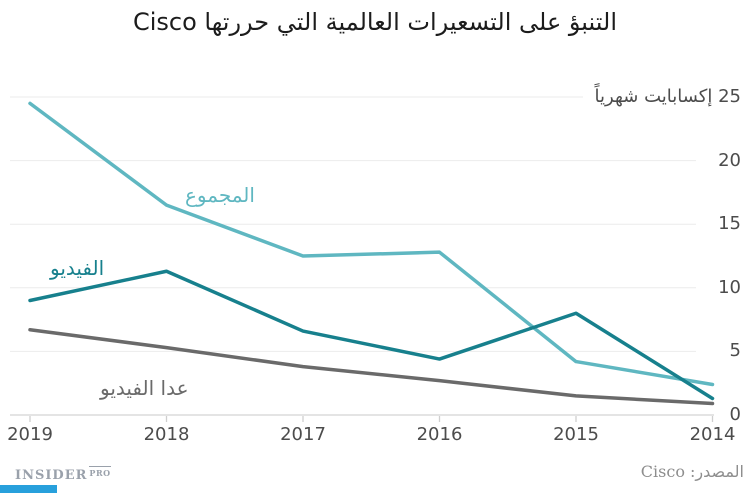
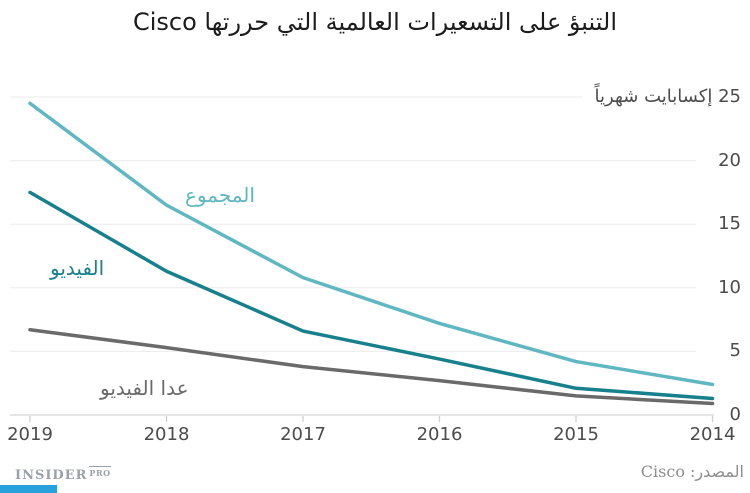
الفيديو/2019: 9.0 -> 17.5
المجموع/2017: 12.5 -> 10.8
المجموع/2016: 12.8 -> 7.2
الفيديو/2015: 8.0 -> 2.1
